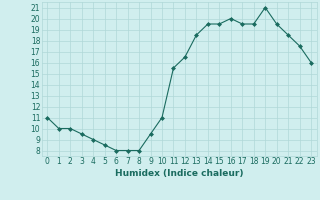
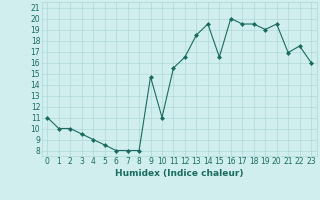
9: 9.5 -> 14.7
15: 19.5 -> 16.5
19: 21.0 -> 19.0
21: 18.5 -> 16.9
